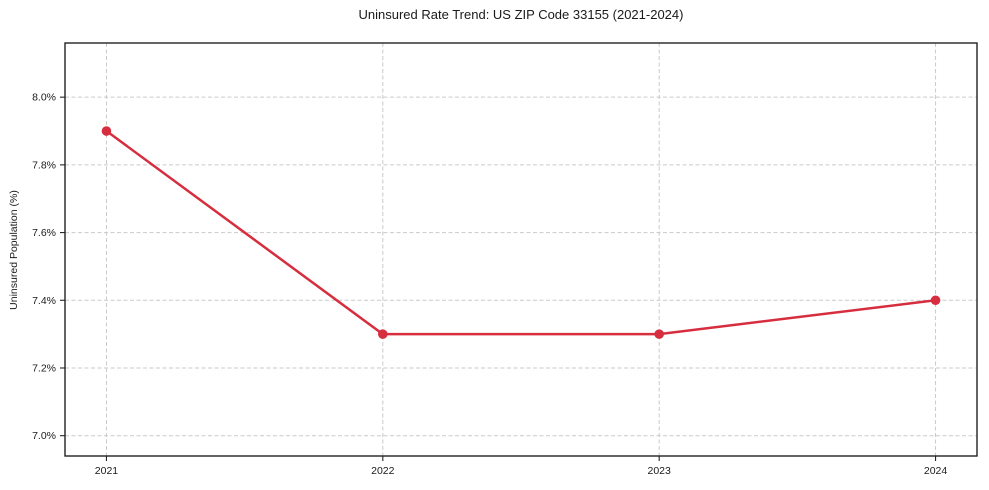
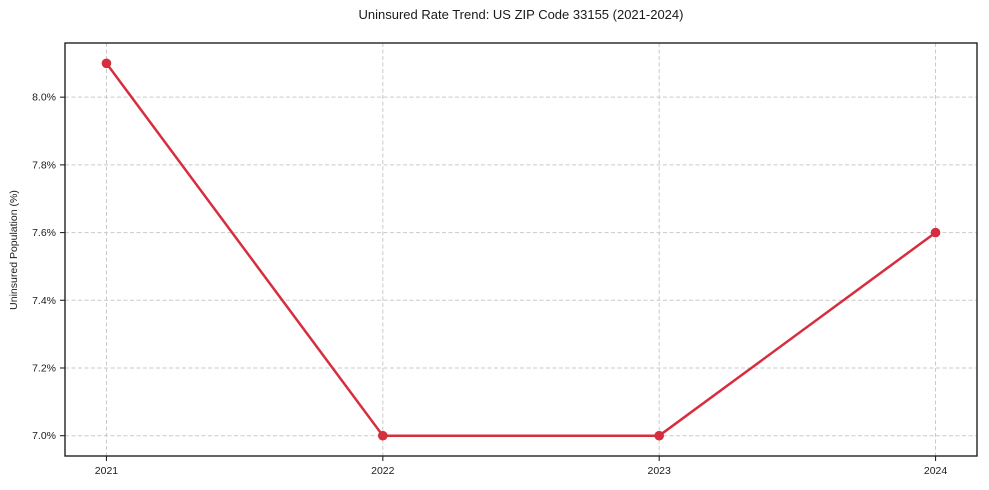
2021: 7.9% -> 8.1%
2022: 7.3% -> 7.0%
2023: 7.3% -> 7.0%
2024: 7.4% -> 7.6%
